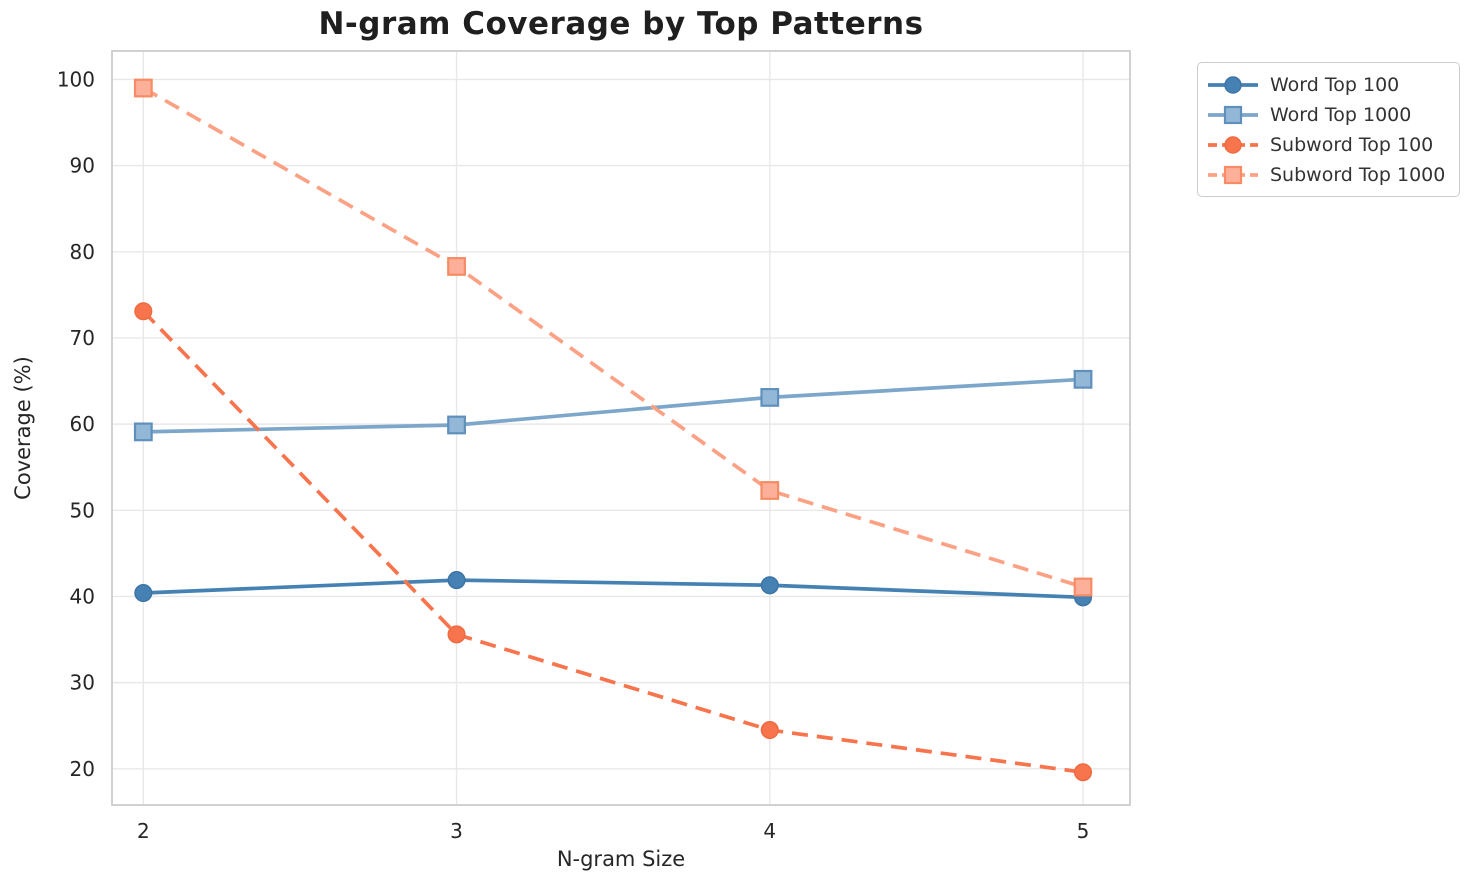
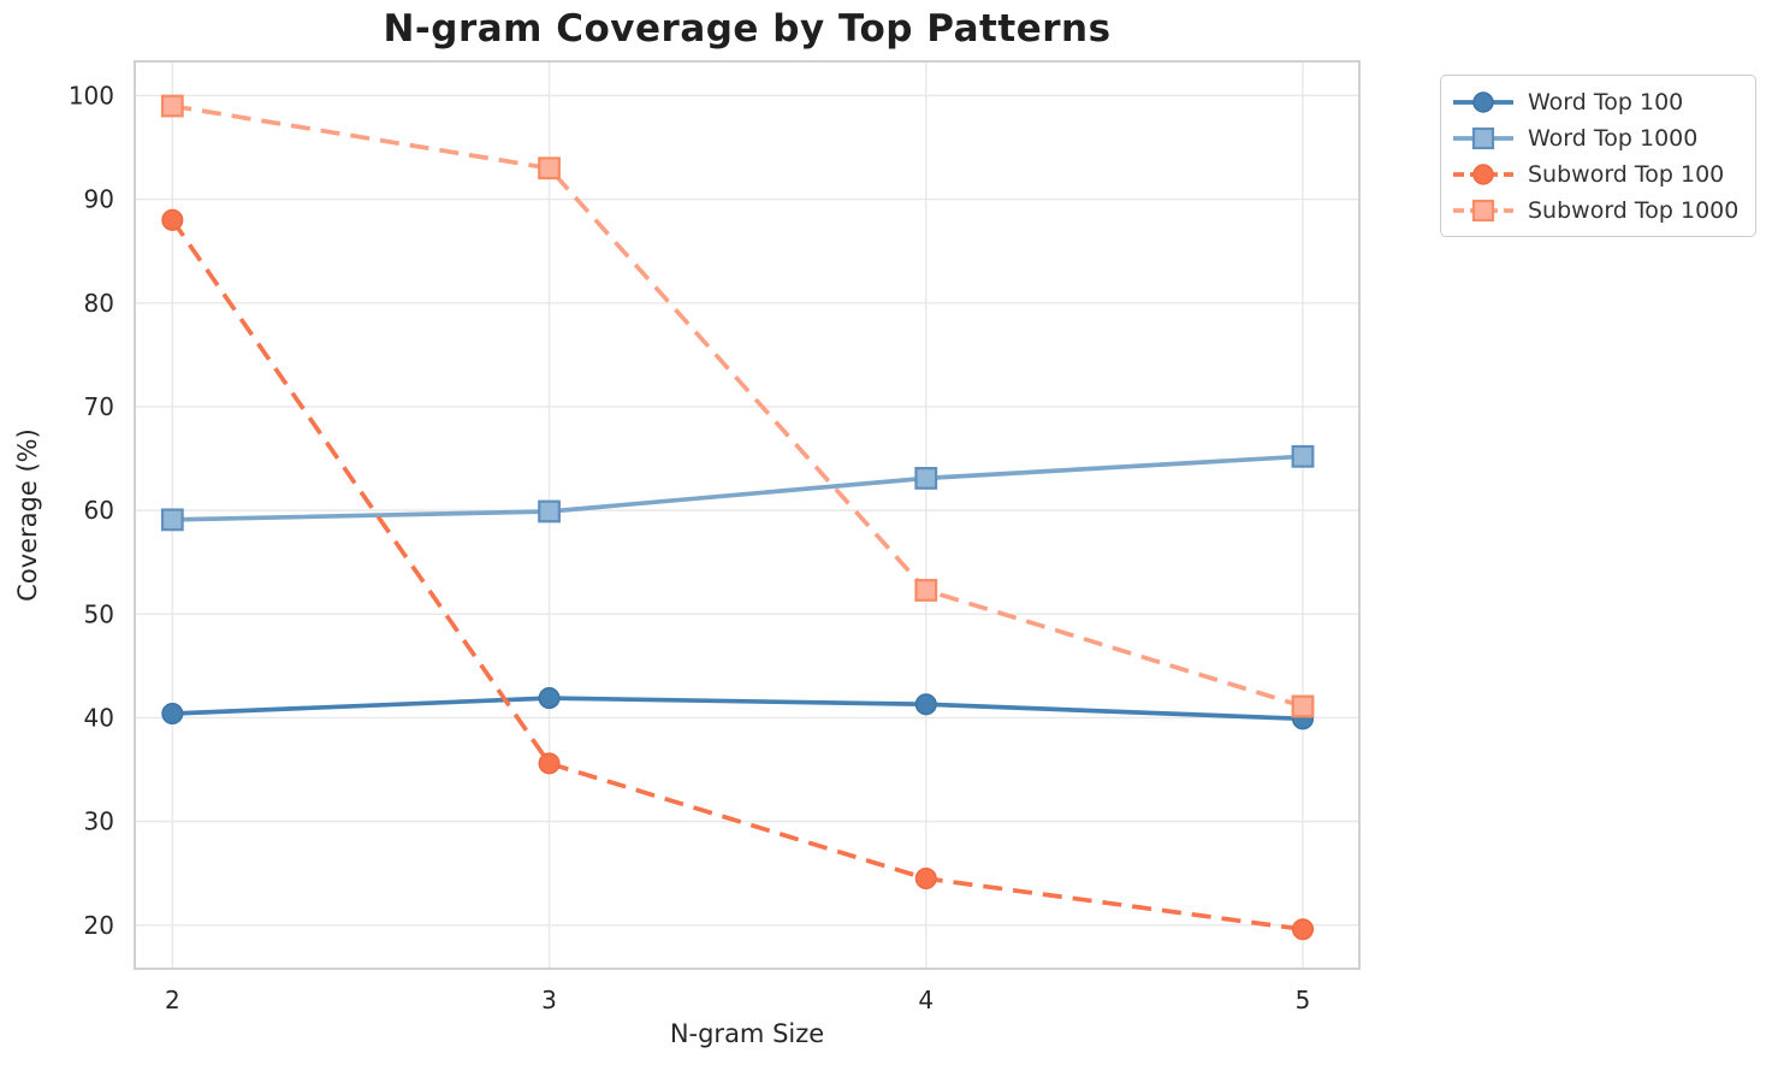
Subword Top 100/2: 73 -> 88
Subword Top 1000/3: 78 -> 93
